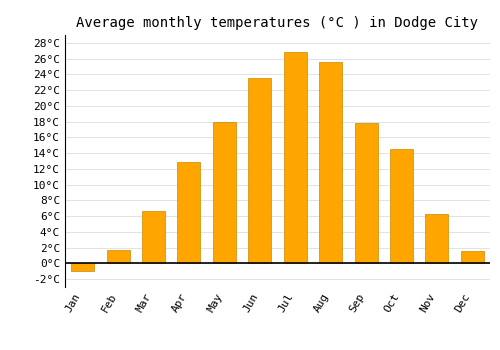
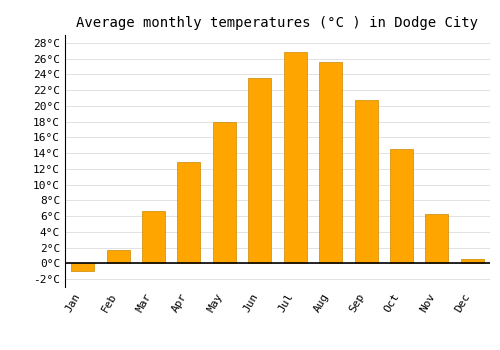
Sep: 17.8°C -> 20.7°C
Dec: 1.6°C -> 0.5°C
